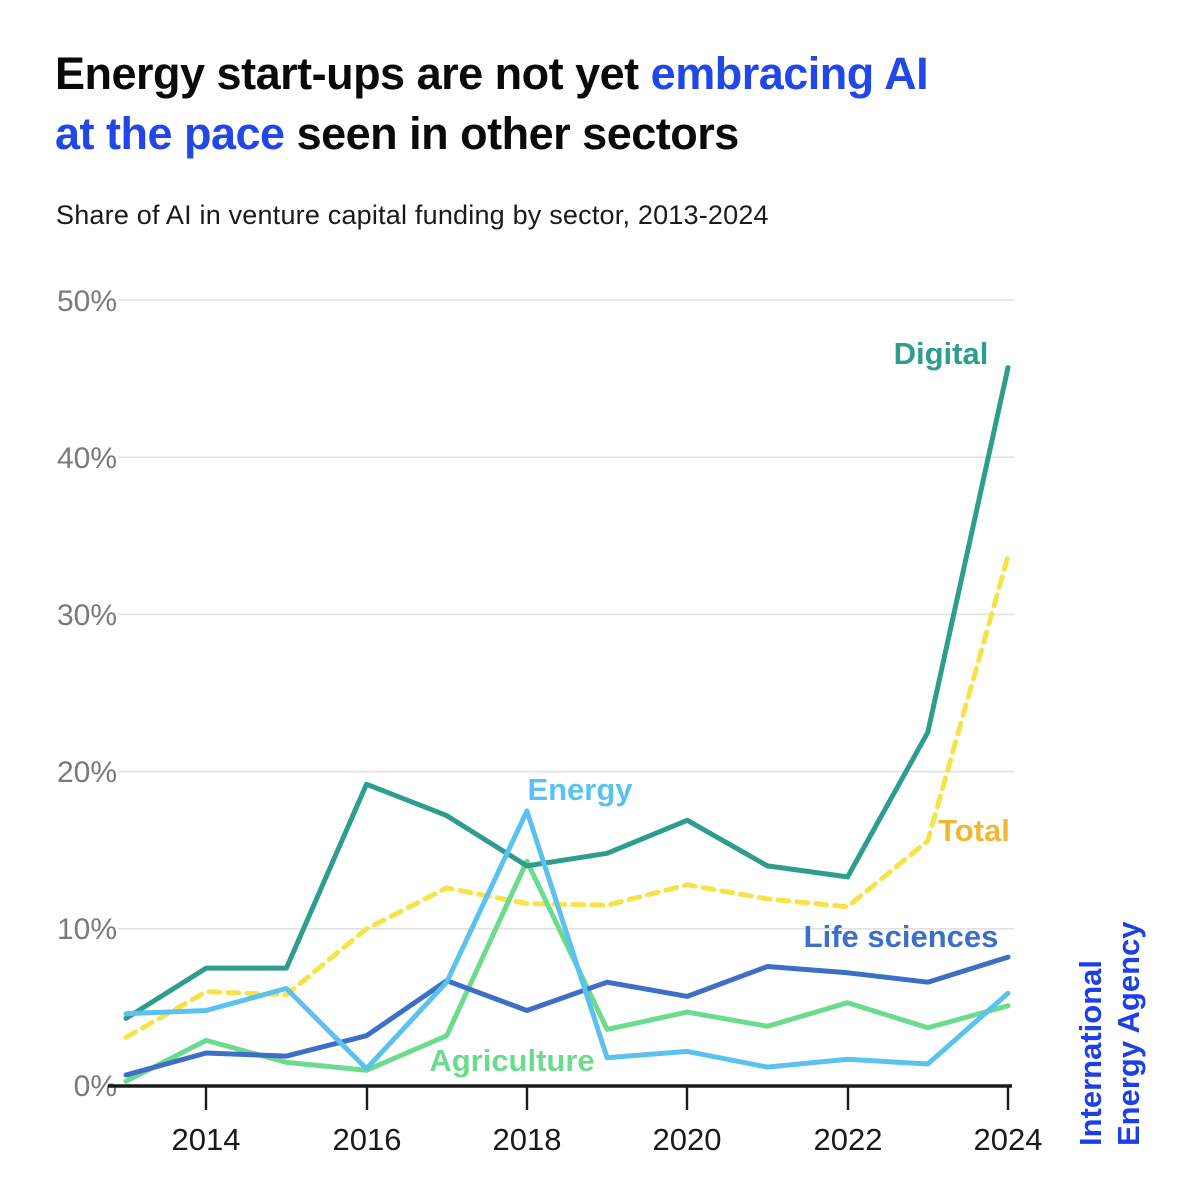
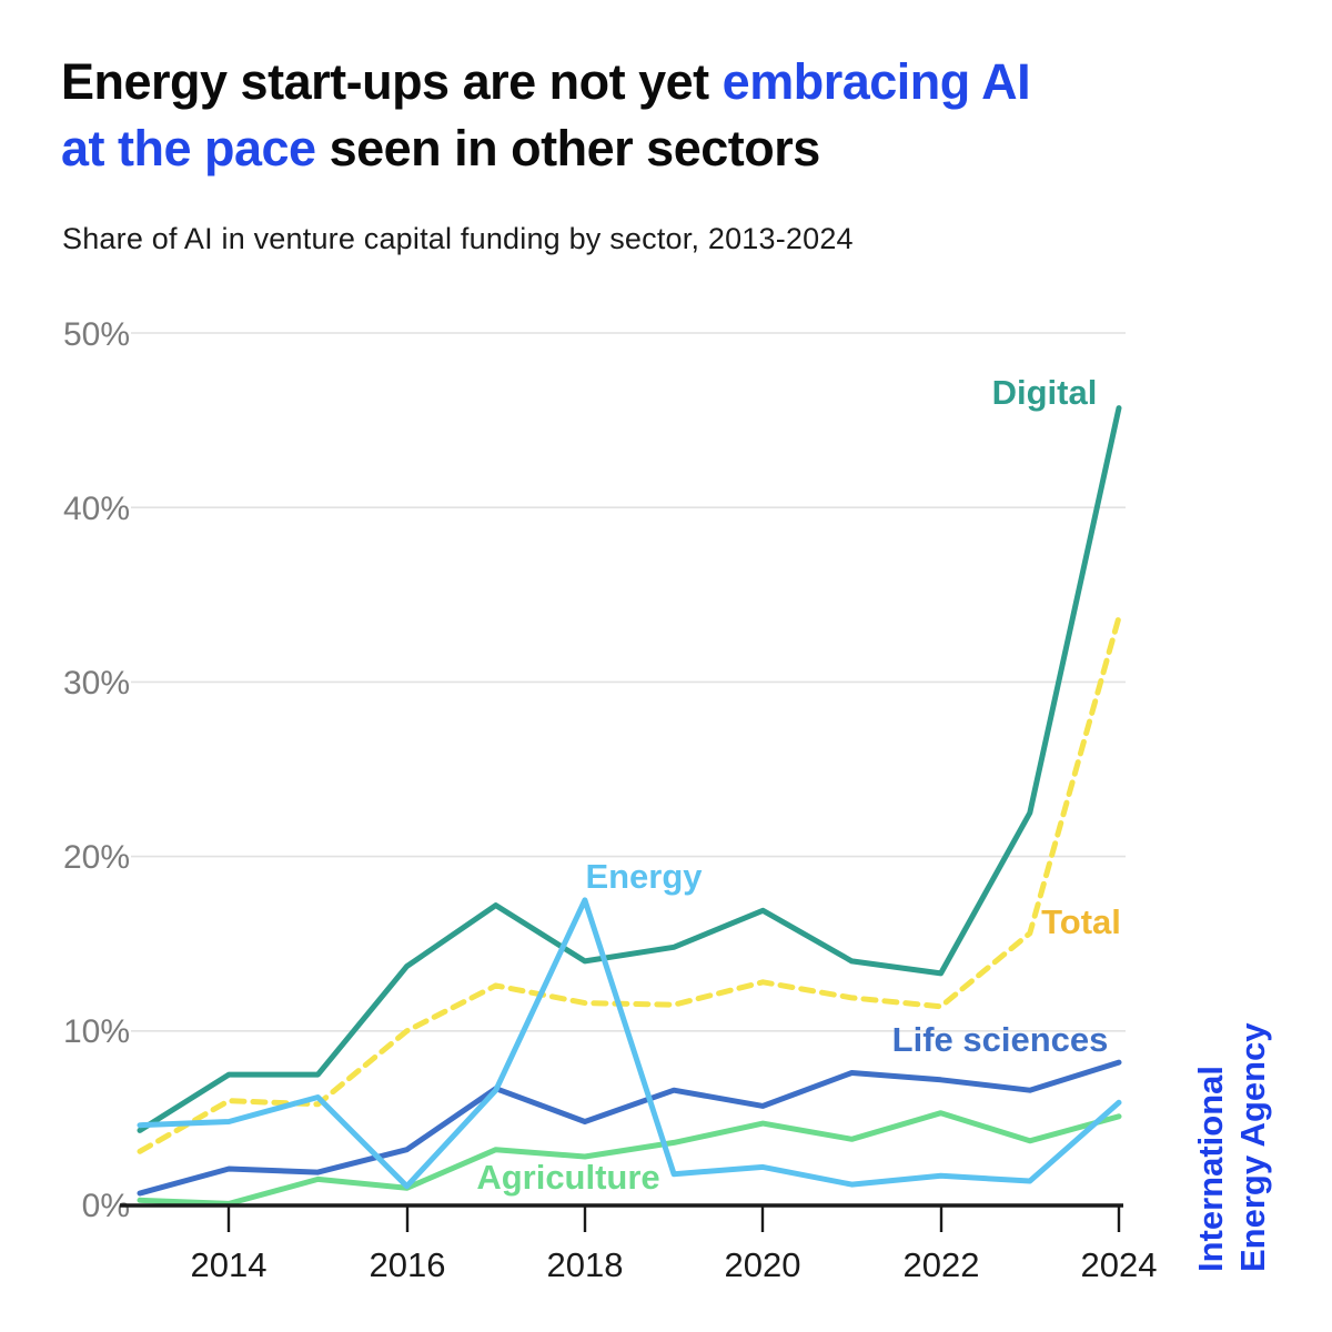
Agriculture/2014: 2.9% -> 0.1%
Digital/2016: 19.2% -> 13.7%
Agriculture/2018: 14.3% -> 2.8%
